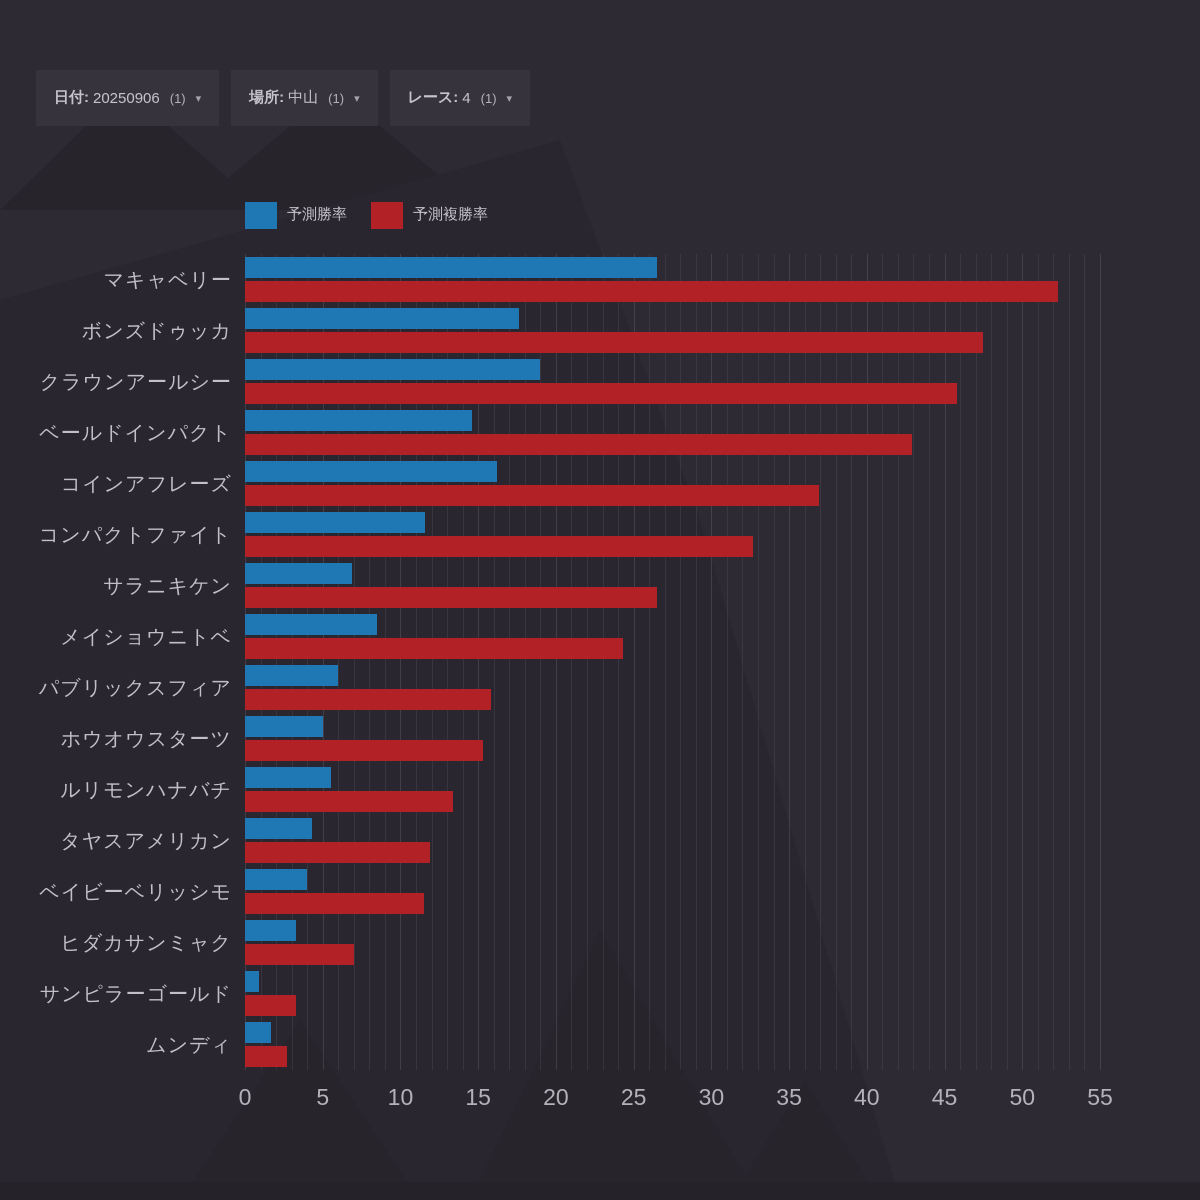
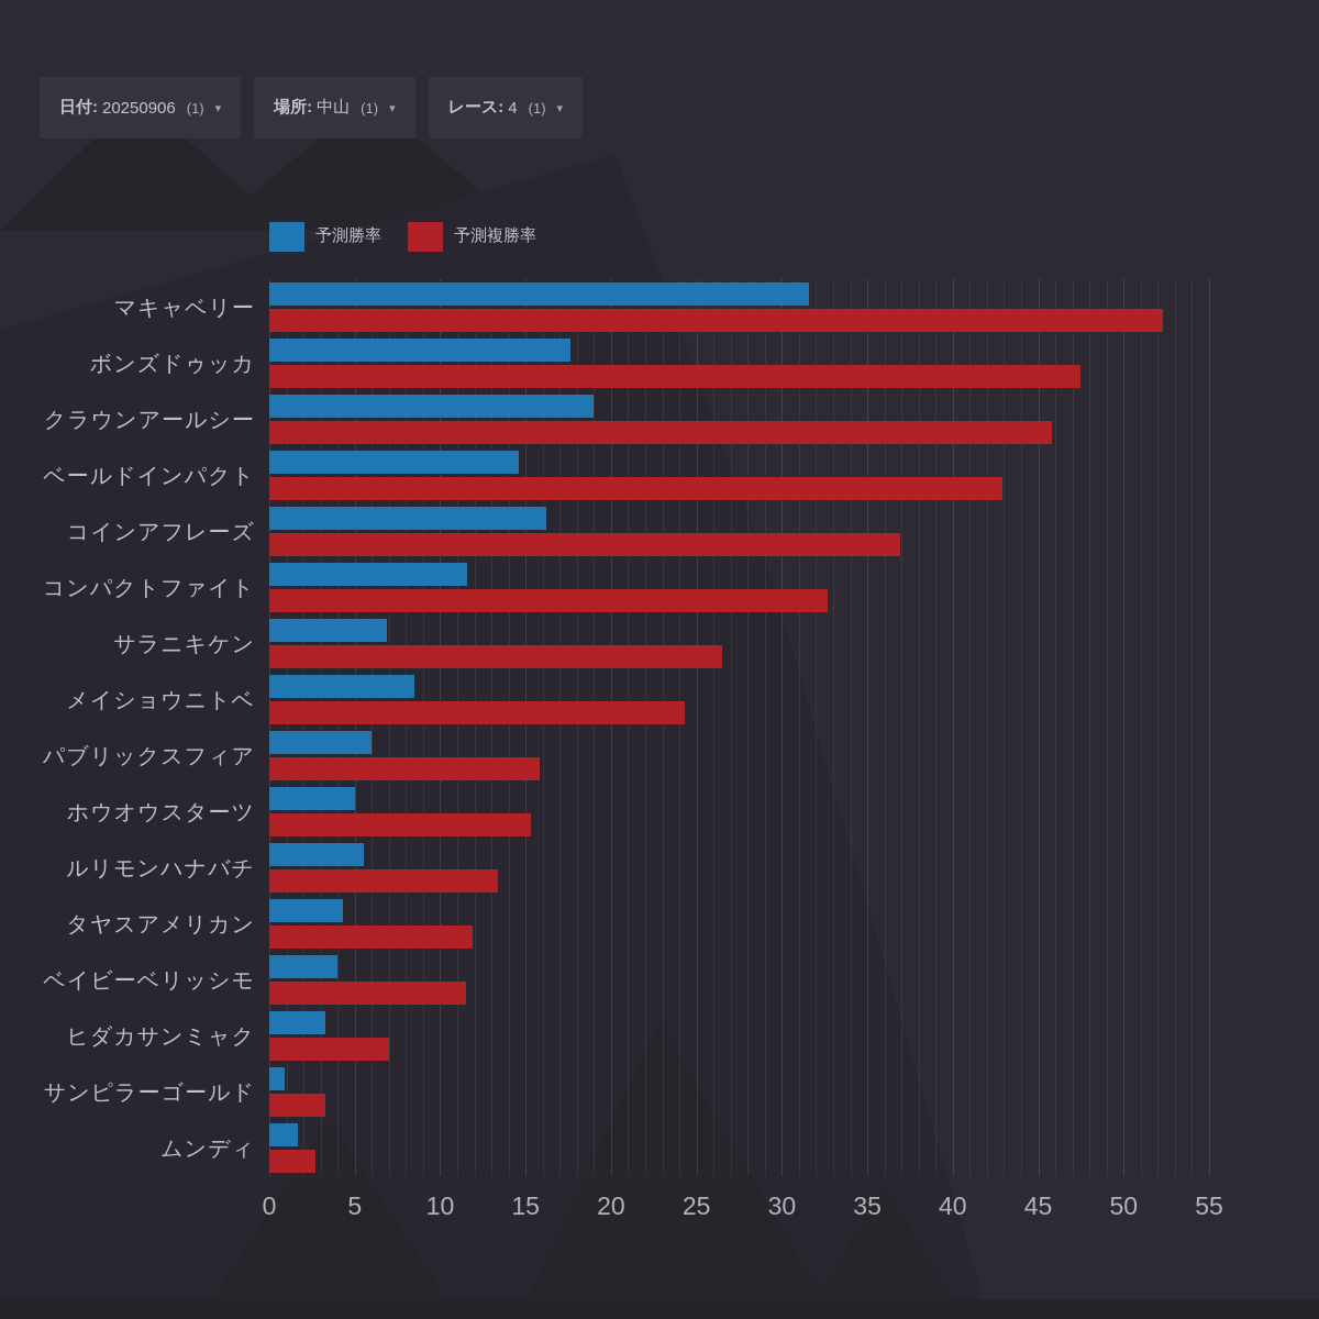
予測勝率/マキャベリー: 26.5 -> 31.6
